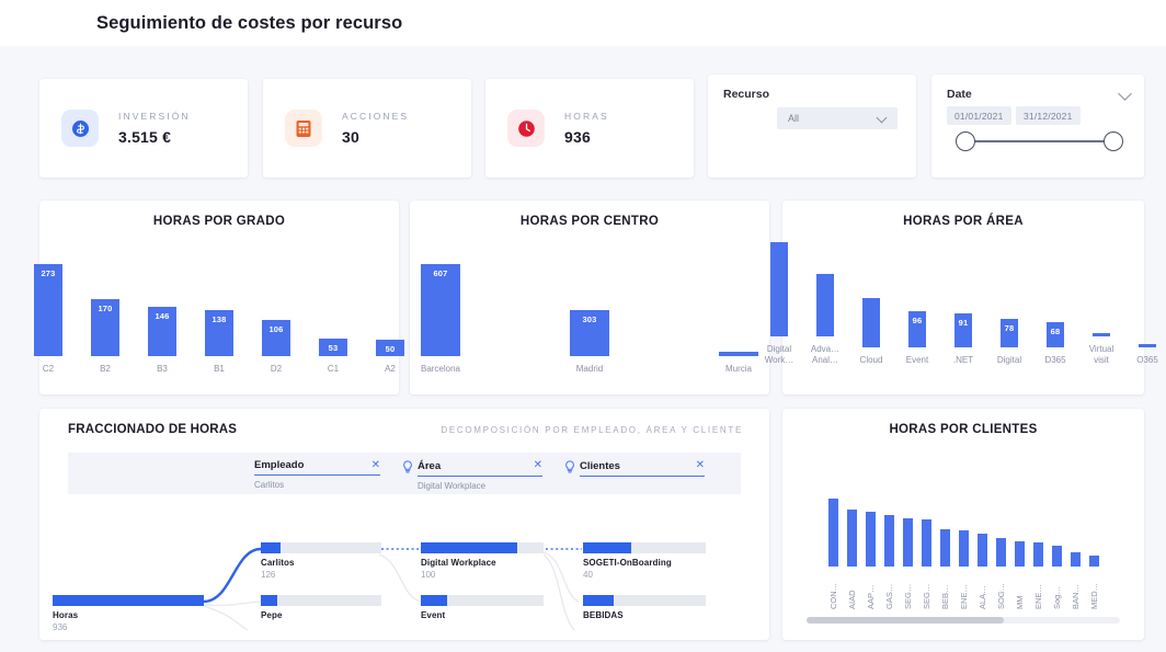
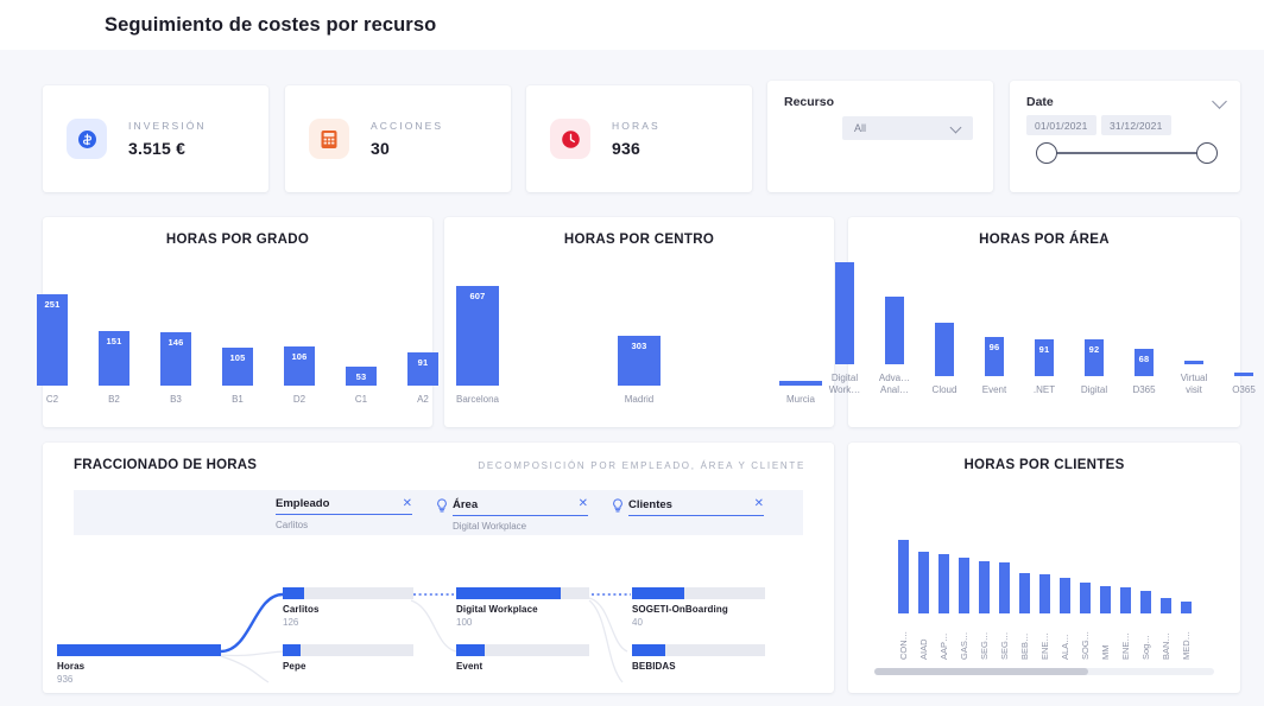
HORAS POR GRADO/C2: 273 -> 251
HORAS POR GRADO/B2: 170 -> 151
HORAS POR GRADO/B1: 138 -> 105
HORAS POR GRADO/A2: 50 -> 91
HORAS POR ÁREA/Digital: 78 -> 92
